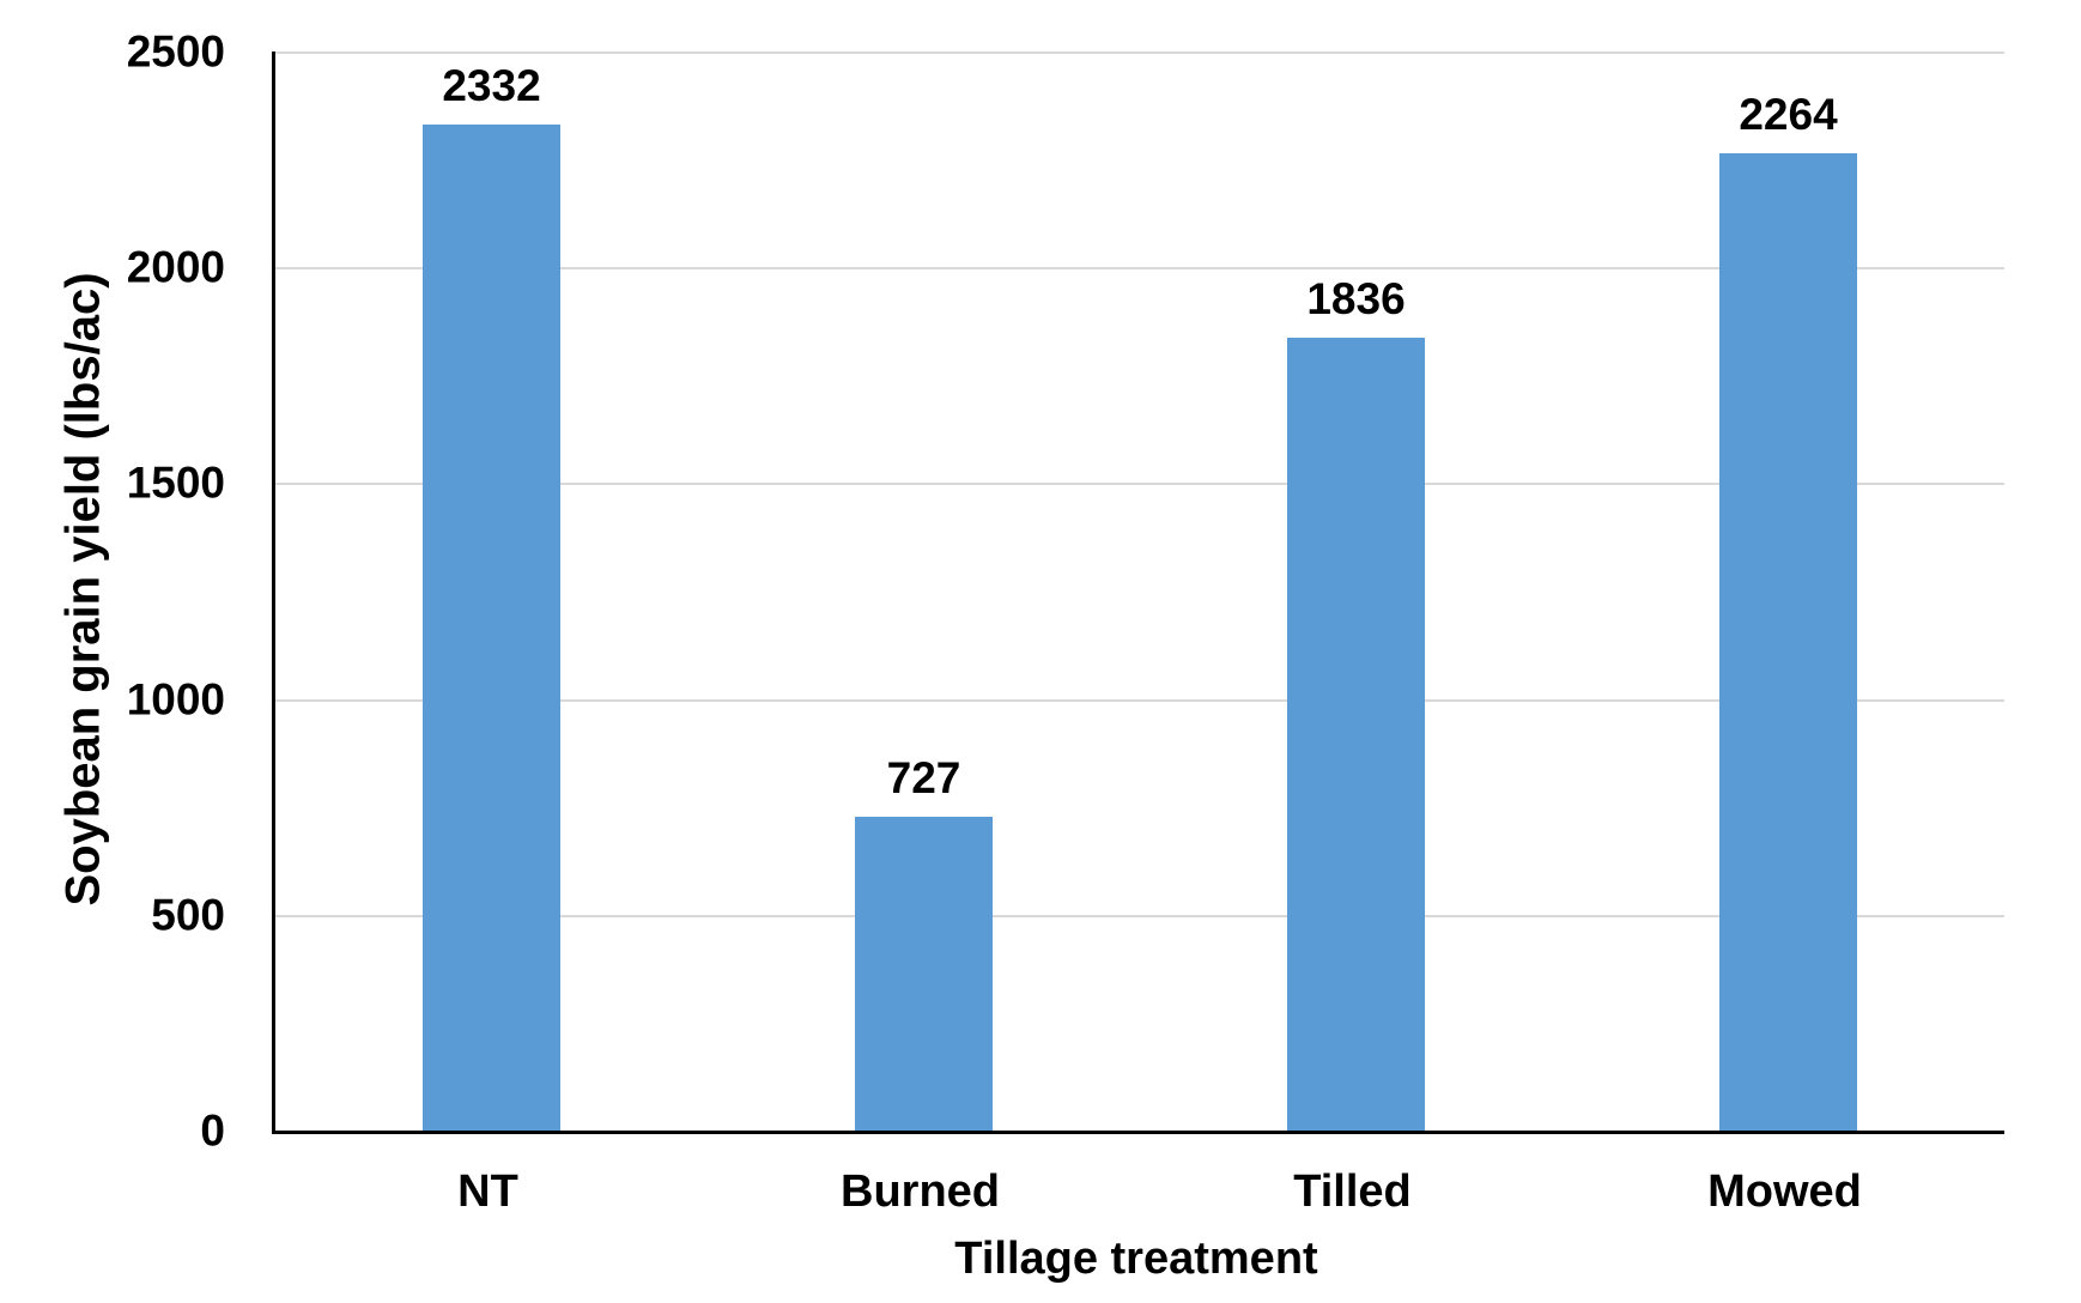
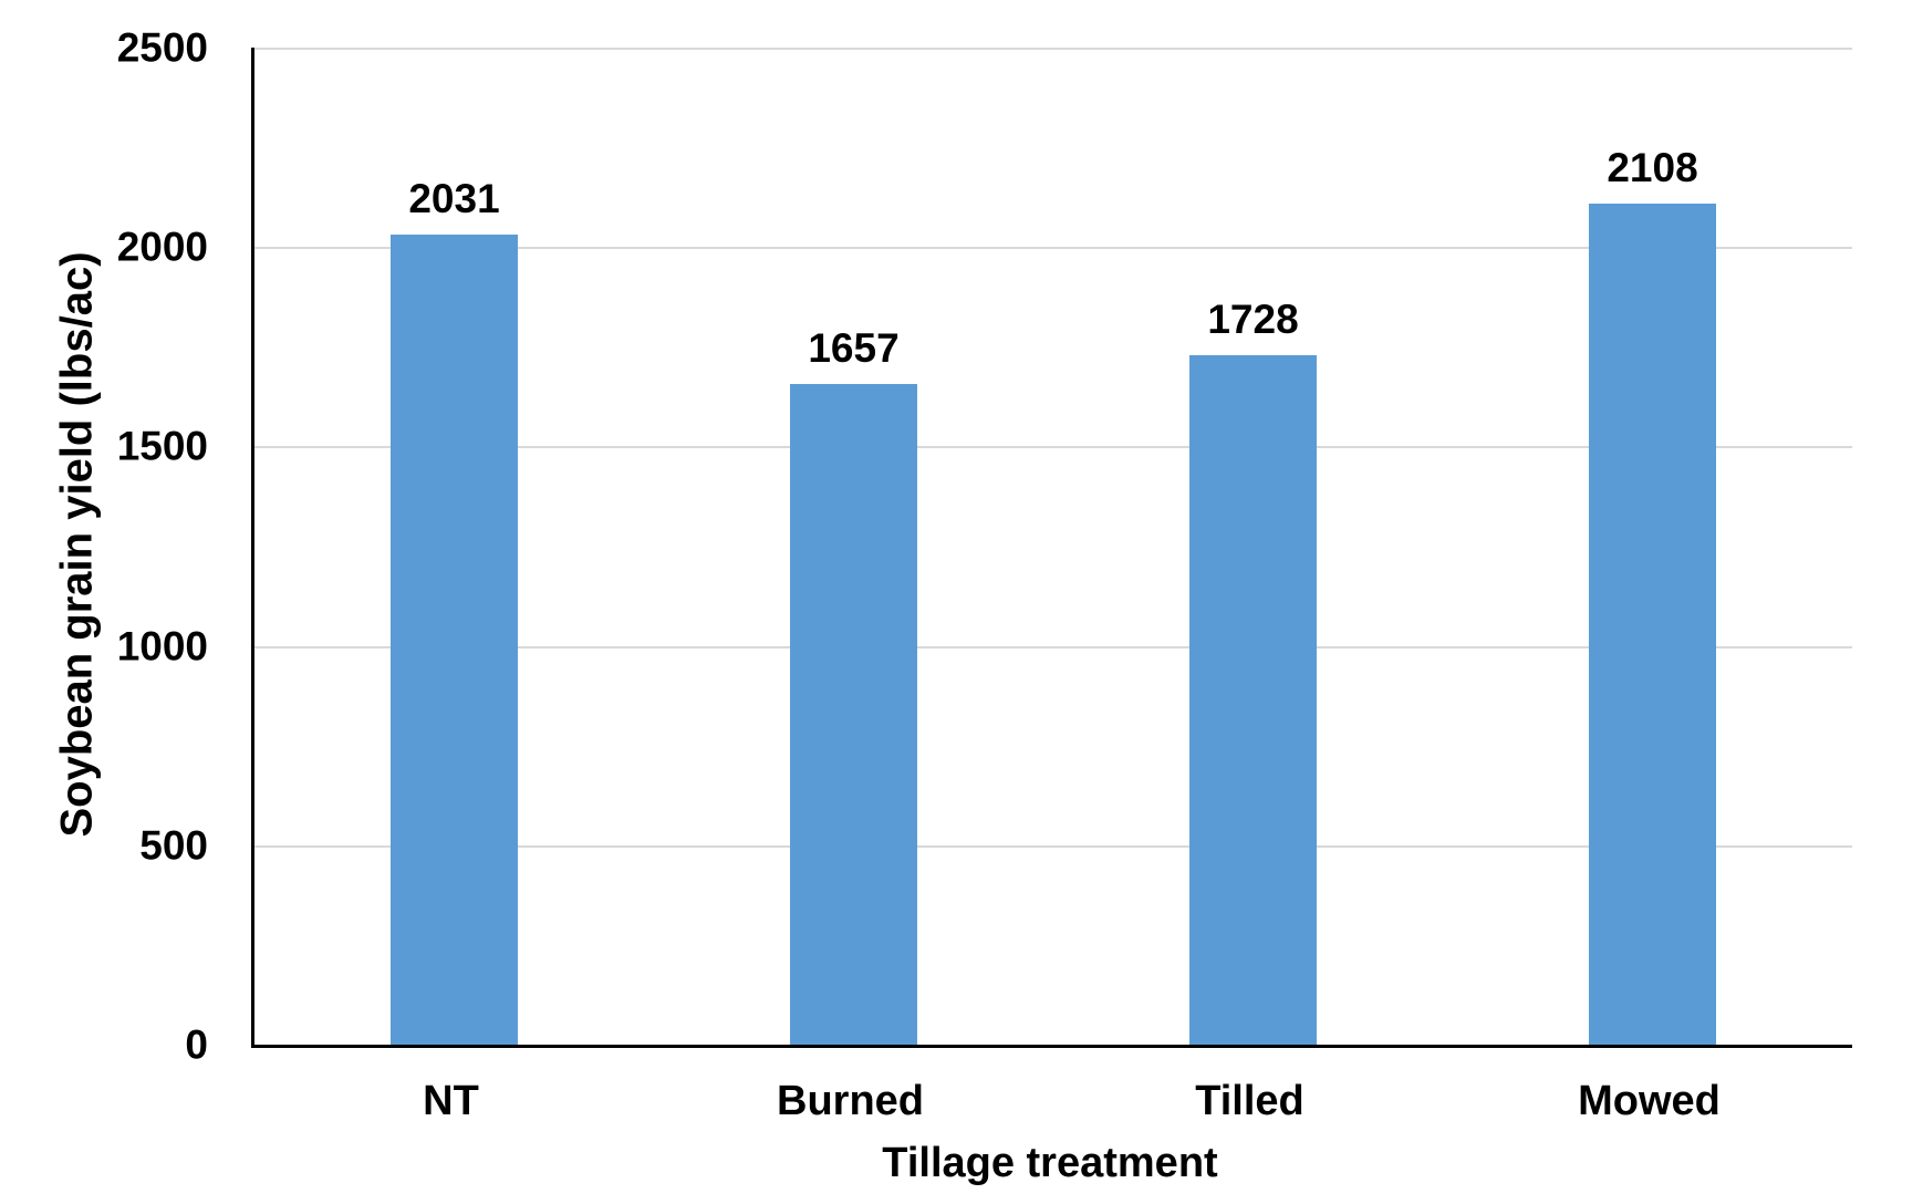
NT: 2332 -> 2031
Burned: 727 -> 1657
Tilled: 1836 -> 1728
Mowed: 2264 -> 2108
